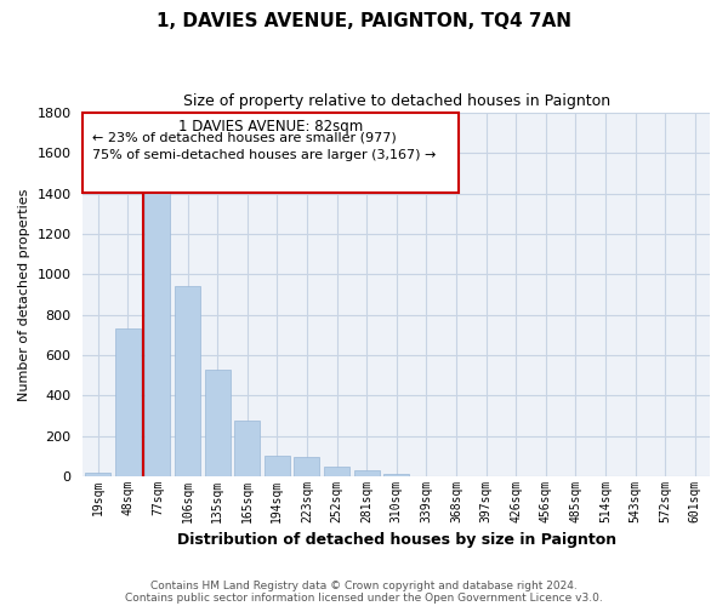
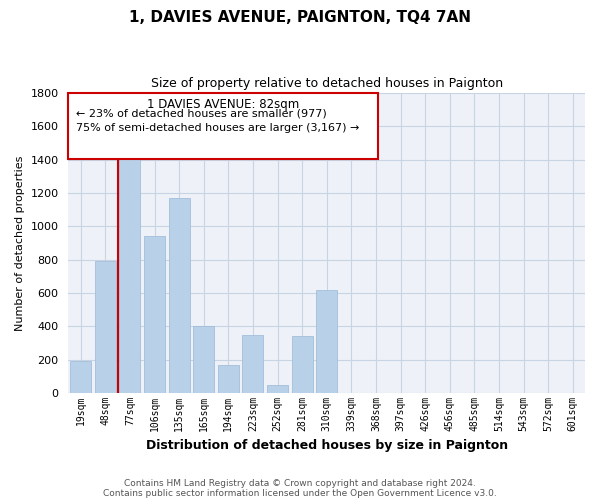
19sqm: 20 -> 190
48sqm: 730 -> 790
135sqm: 530 -> 1170
165sqm: 280 -> 400
194sqm: 100 -> 170
223sqm: 100 -> 350
281sqm: 30 -> 340
310sqm: 10 -> 620
